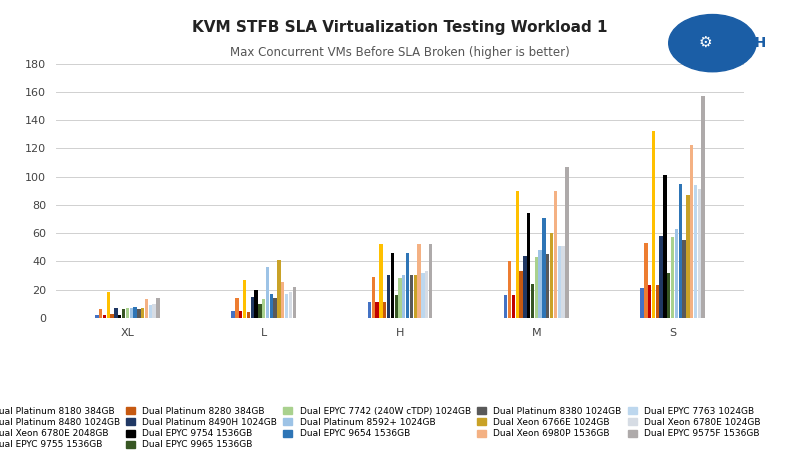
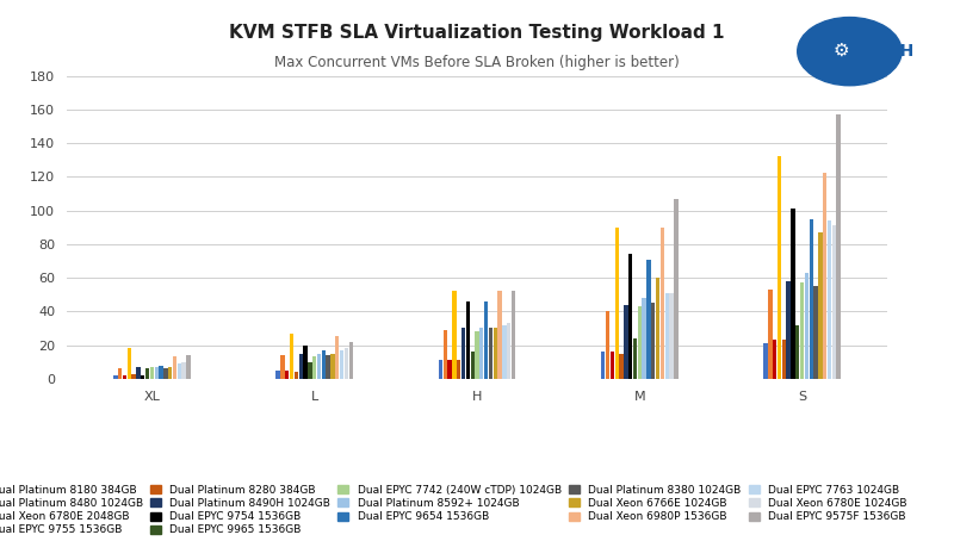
Dual Platinum 8592+ 1024GB/L: 36 -> 15
Dual Xeon 6766E 1024GB/L: 41 -> 15
Dual Platinum 8280 384GB/M: 33 -> 15
